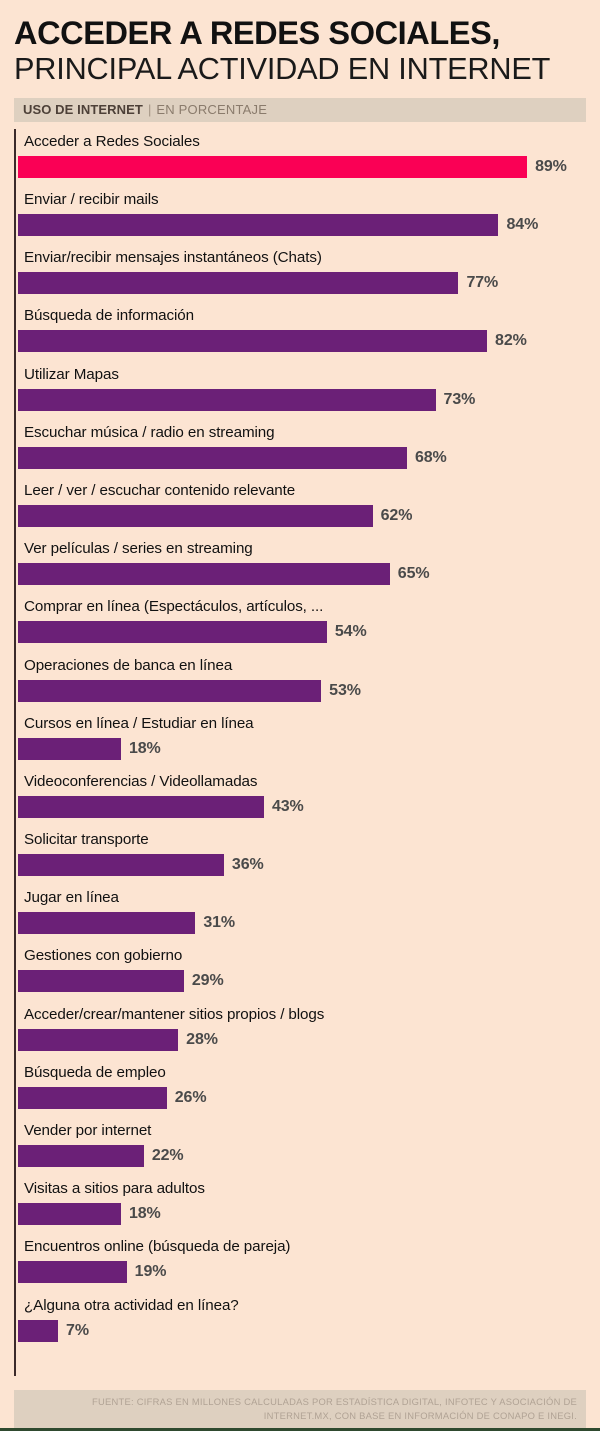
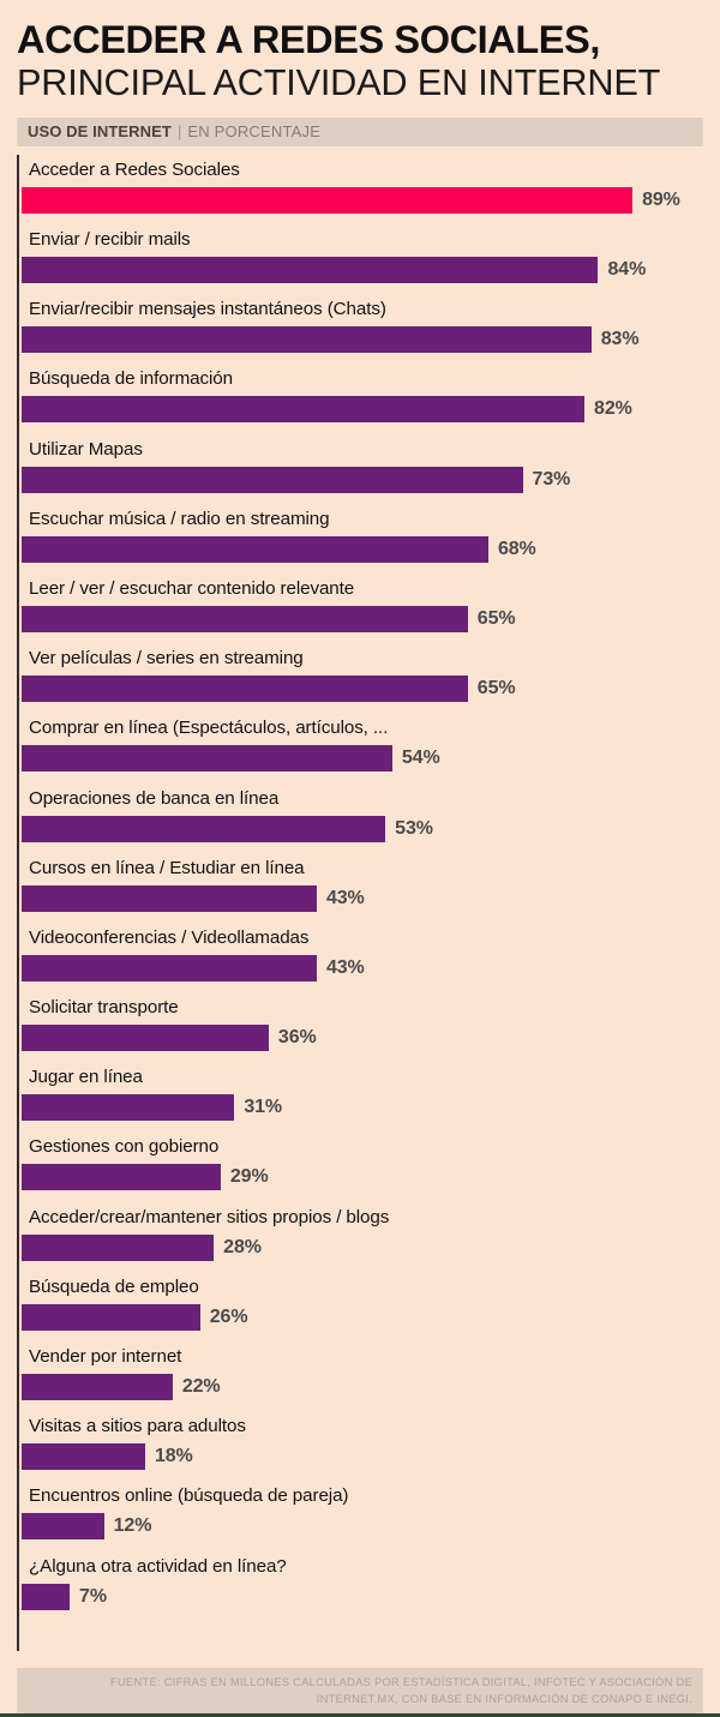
Enviar/recibir mensajes instantáneos (Chats): 77% -> 83%
Leer / ver / escuchar contenido relevante: 62% -> 65%
Cursos en línea / Estudiar en línea: 18% -> 43%
Encuentros online (búsqueda de pareja): 19% -> 12%
